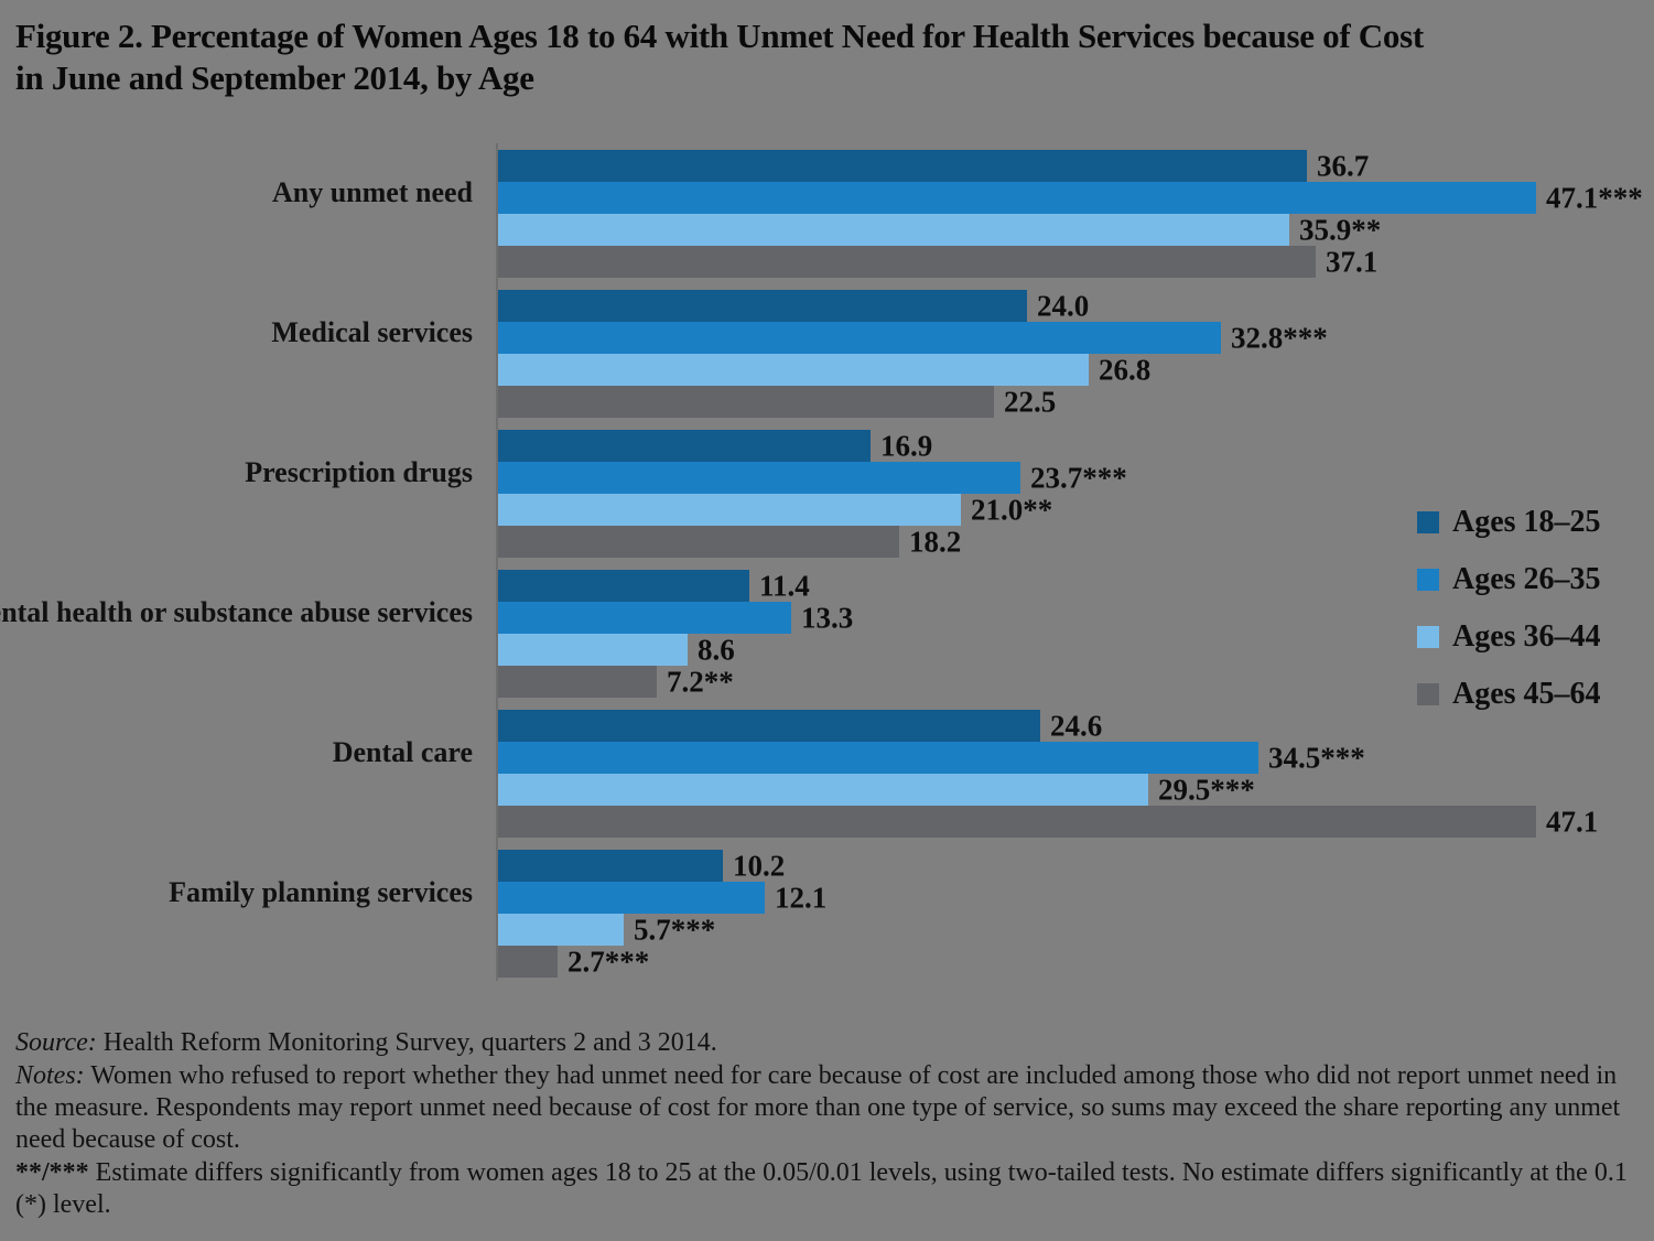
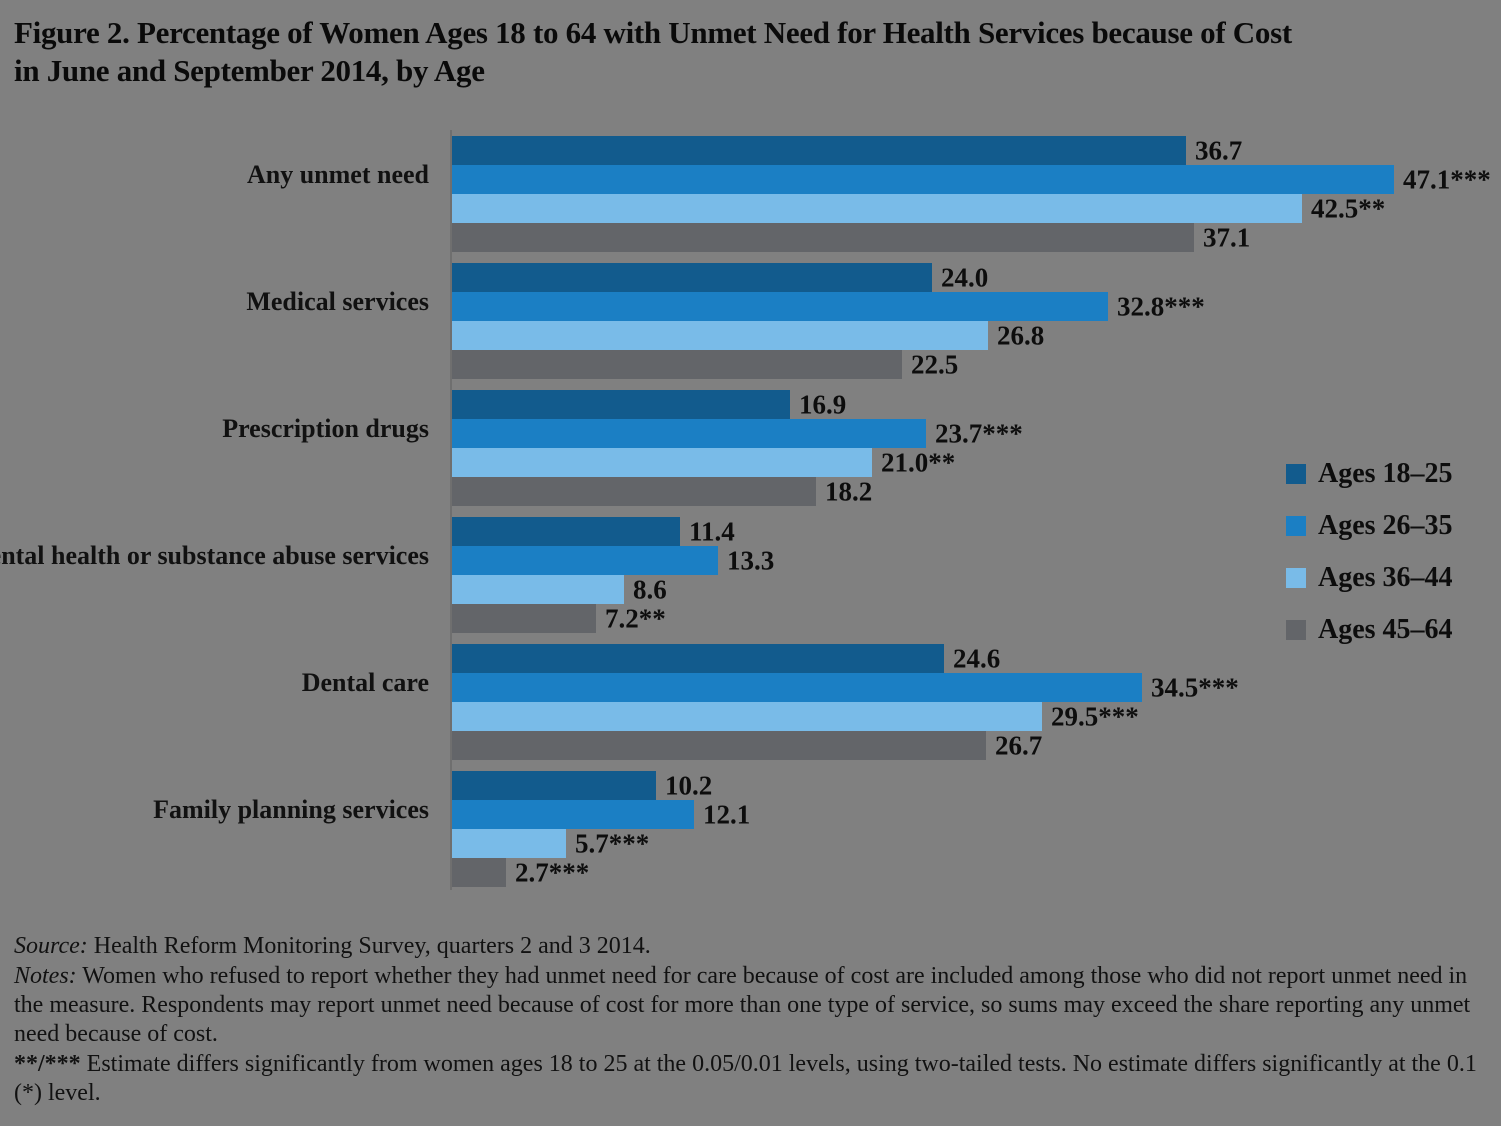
Ages 36–44/Any unmet need: 35.9 -> 42.5
Ages 45–64/Dental care: 47.1 -> 26.7
